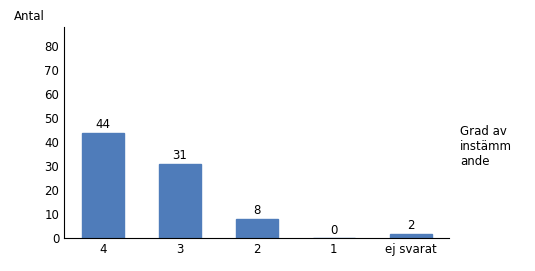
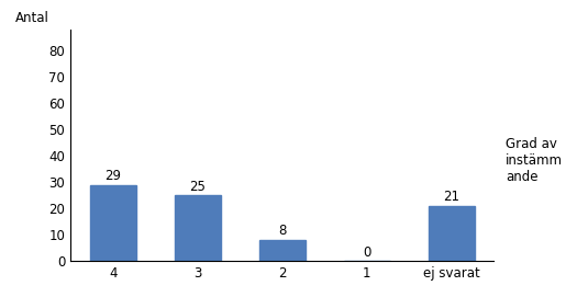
4: 44 -> 29
3: 31 -> 25
ej svarat: 2 -> 21
